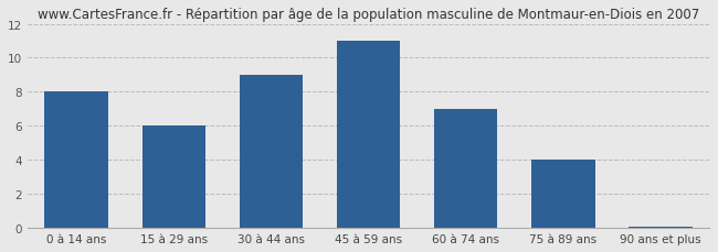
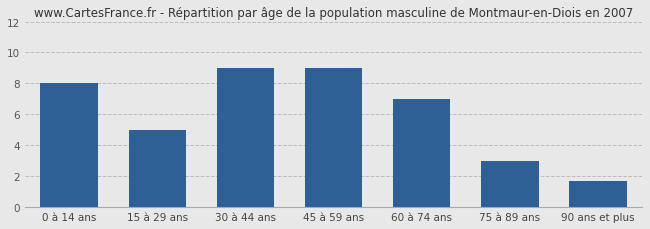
15 à 29 ans: 6.0 -> 5.0
45 à 59 ans: 11.0 -> 9.0
75 à 89 ans: 4.0 -> 3.0
90 ans et plus: 0.1 -> 1.7
